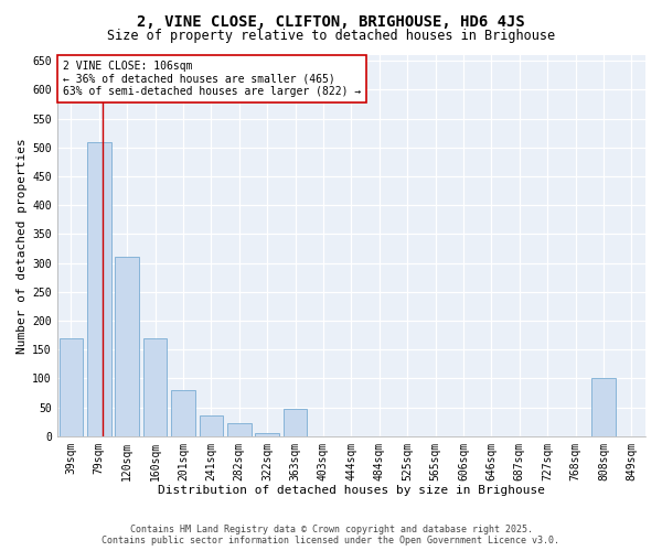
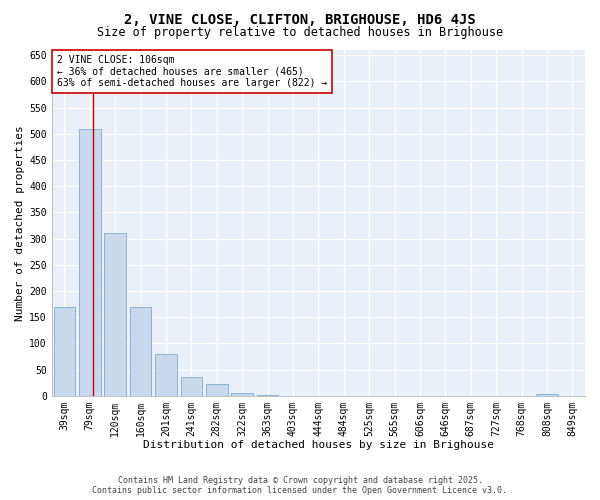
363sqm: 48 -> 1
808sqm: 100 -> 4
